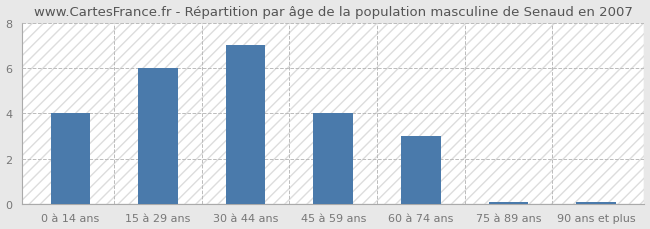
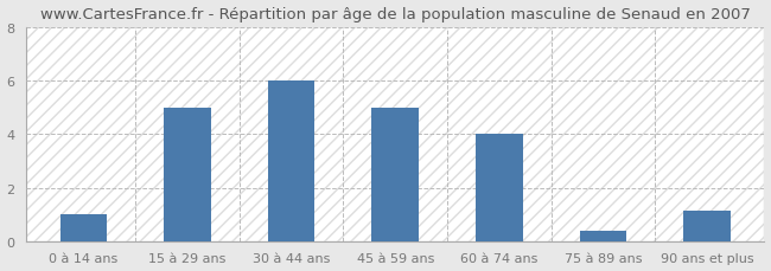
0 à 14 ans: 4.00 -> 1.00
15 à 29 ans: 6.00 -> 5.00
30 à 44 ans: 7.00 -> 6.00
45 à 59 ans: 4.00 -> 5.00
60 à 74 ans: 3.00 -> 4.00
75 à 89 ans: 0.08 -> 0.40
90 ans et plus: 0.08 -> 1.15
